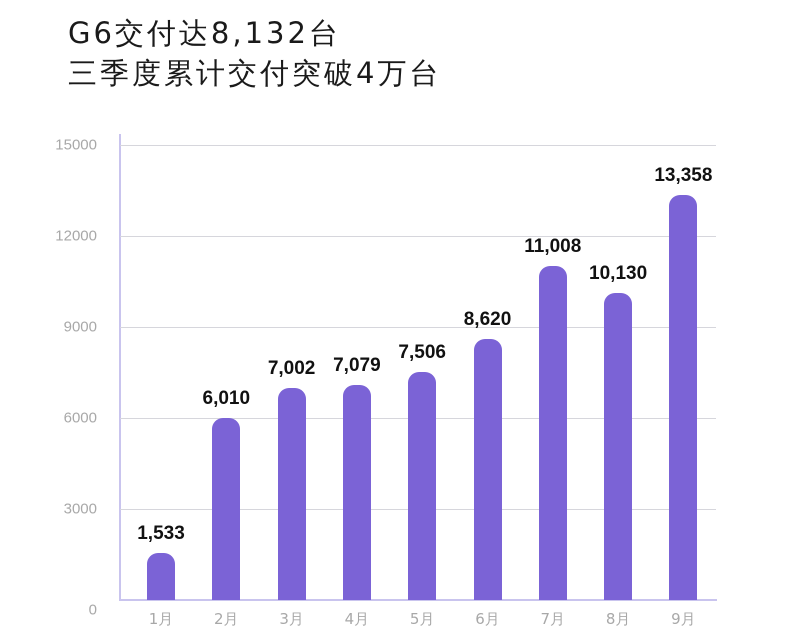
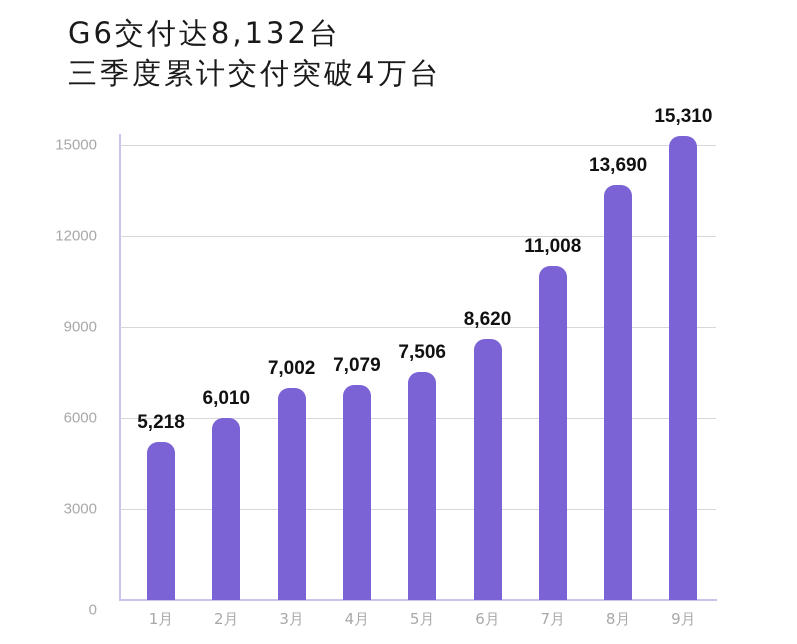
1月: 1,533 -> 5,218
8月: 10,130 -> 13,690
9月: 13,358 -> 15,310
